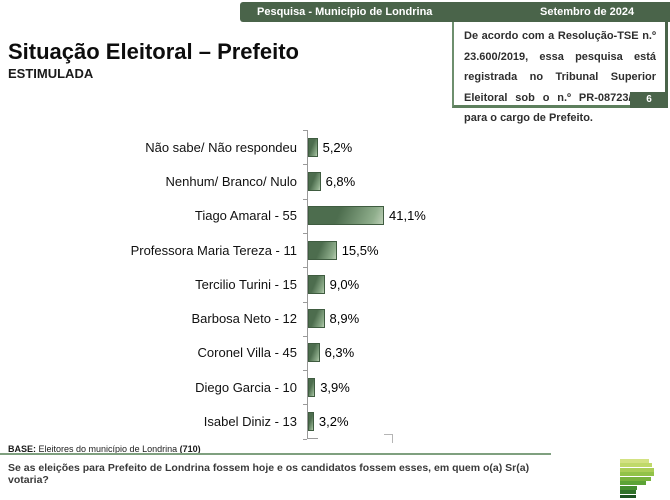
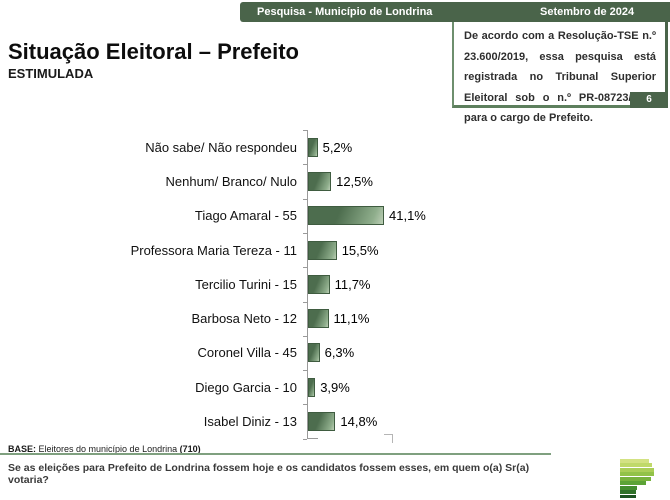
Nenhum/ Branco/ Nulo: 6,8% -> 12,5%
Tercilio Turini - 15: 9,0% -> 11,7%
Barbosa Neto - 12: 8,9% -> 11,1%
Isabel Diniz - 13: 3,2% -> 14,8%
